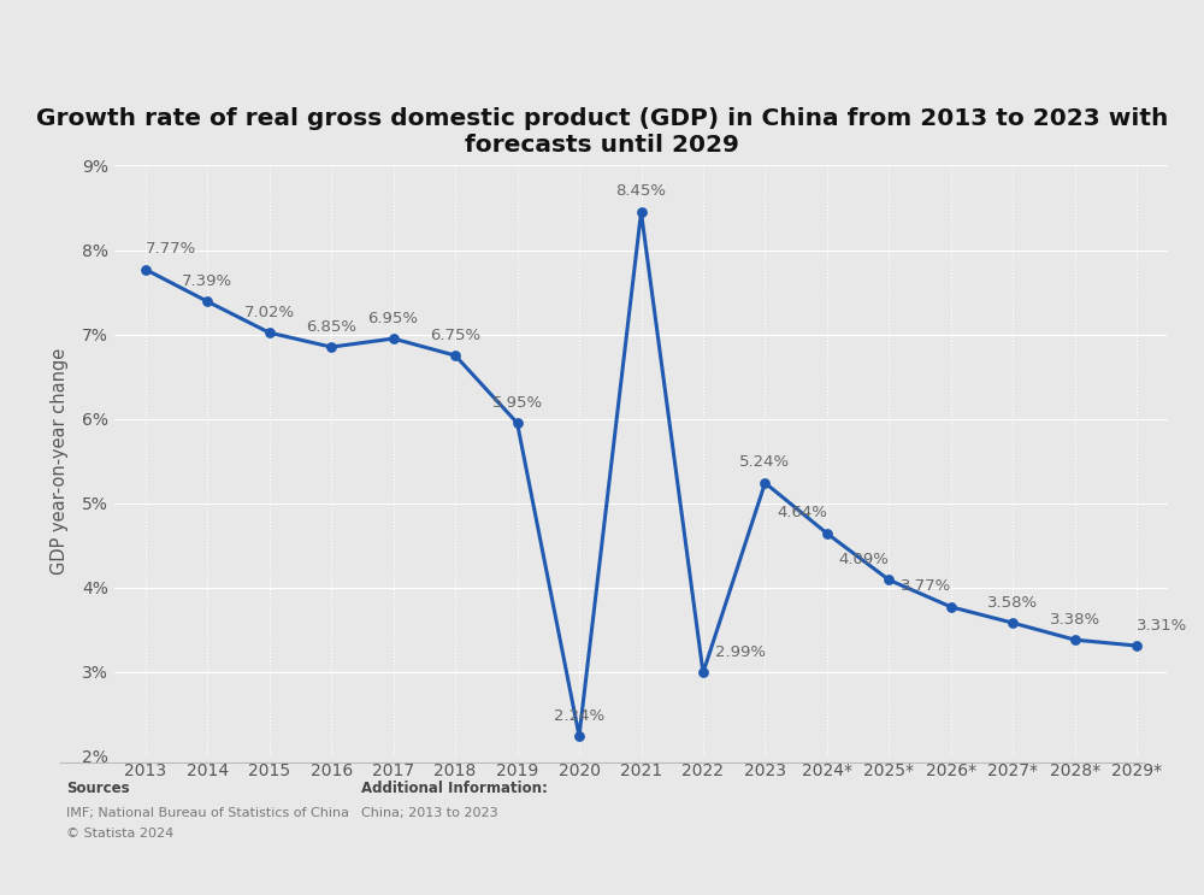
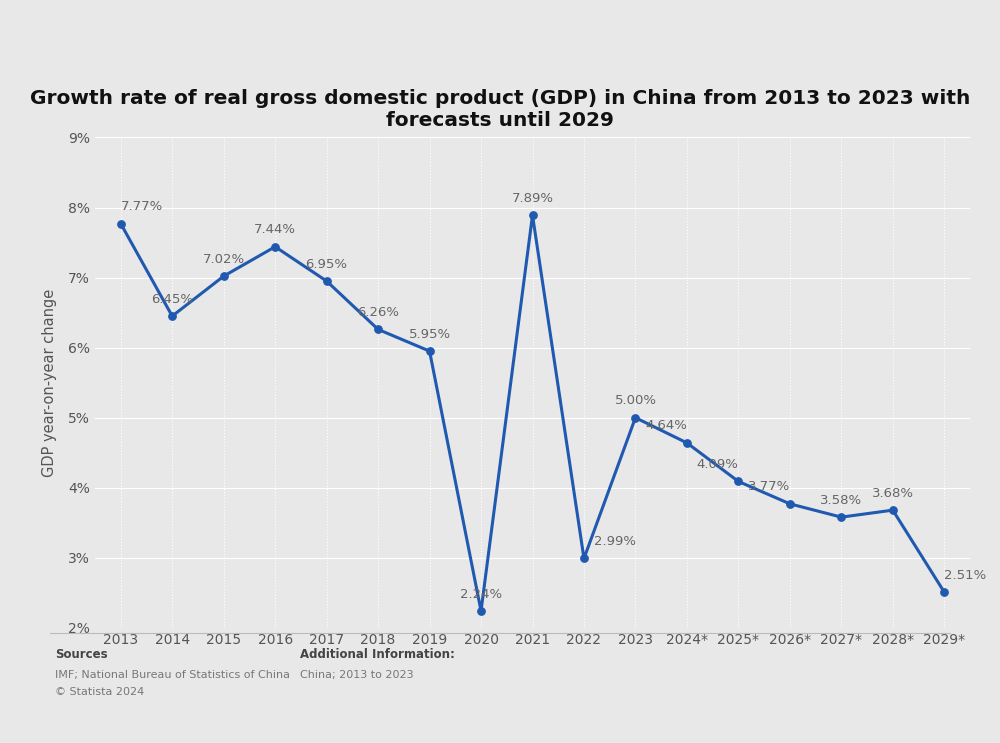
2014: 7.39% -> 6.45%
2016: 6.85% -> 7.44%
2018: 6.75% -> 6.26%
2021: 8.45% -> 7.89%
2023: 5.24% -> 5.00%
2028*: 3.38% -> 3.68%
2029*: 3.31% -> 2.51%
